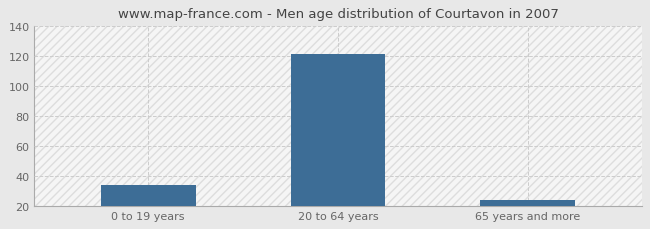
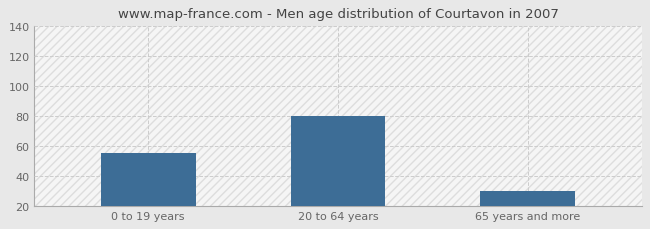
0 to 19 years: 34 -> 55
20 to 64 years: 121 -> 80
65 years and more: 24 -> 30
